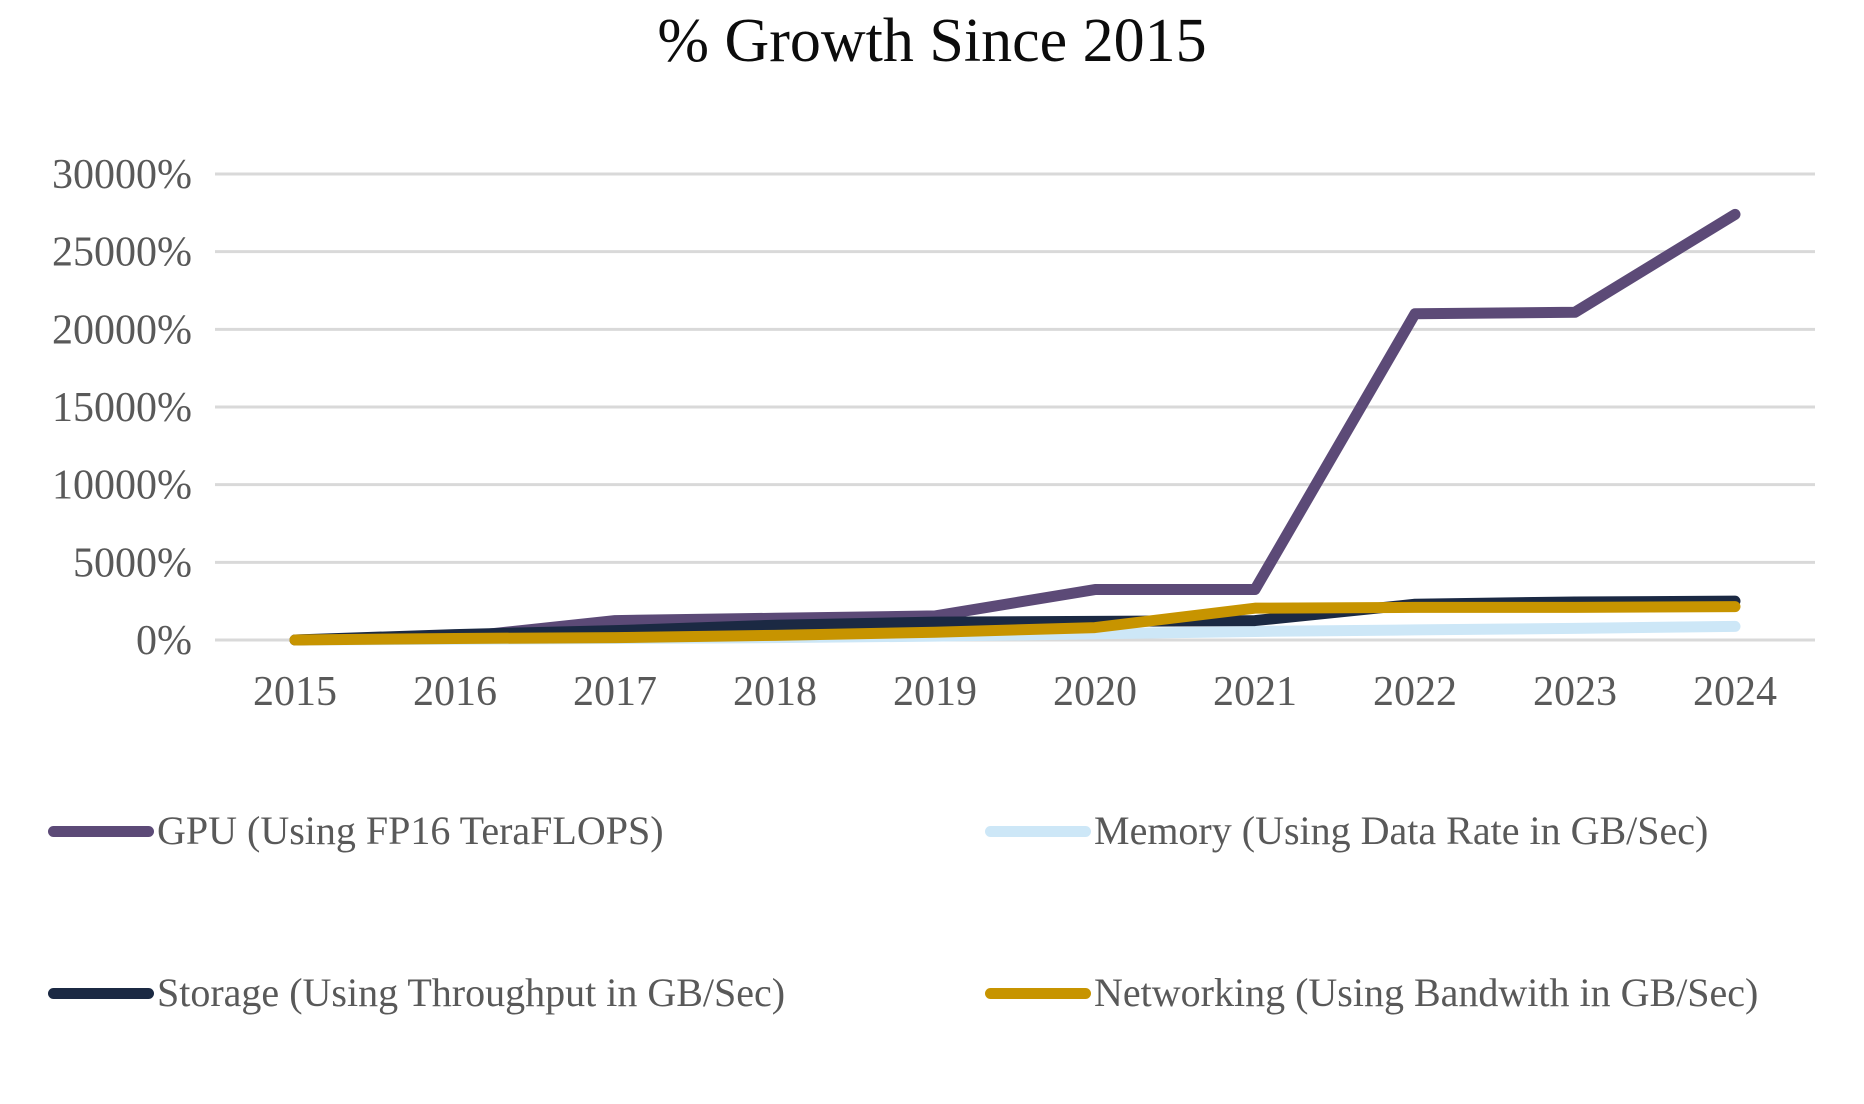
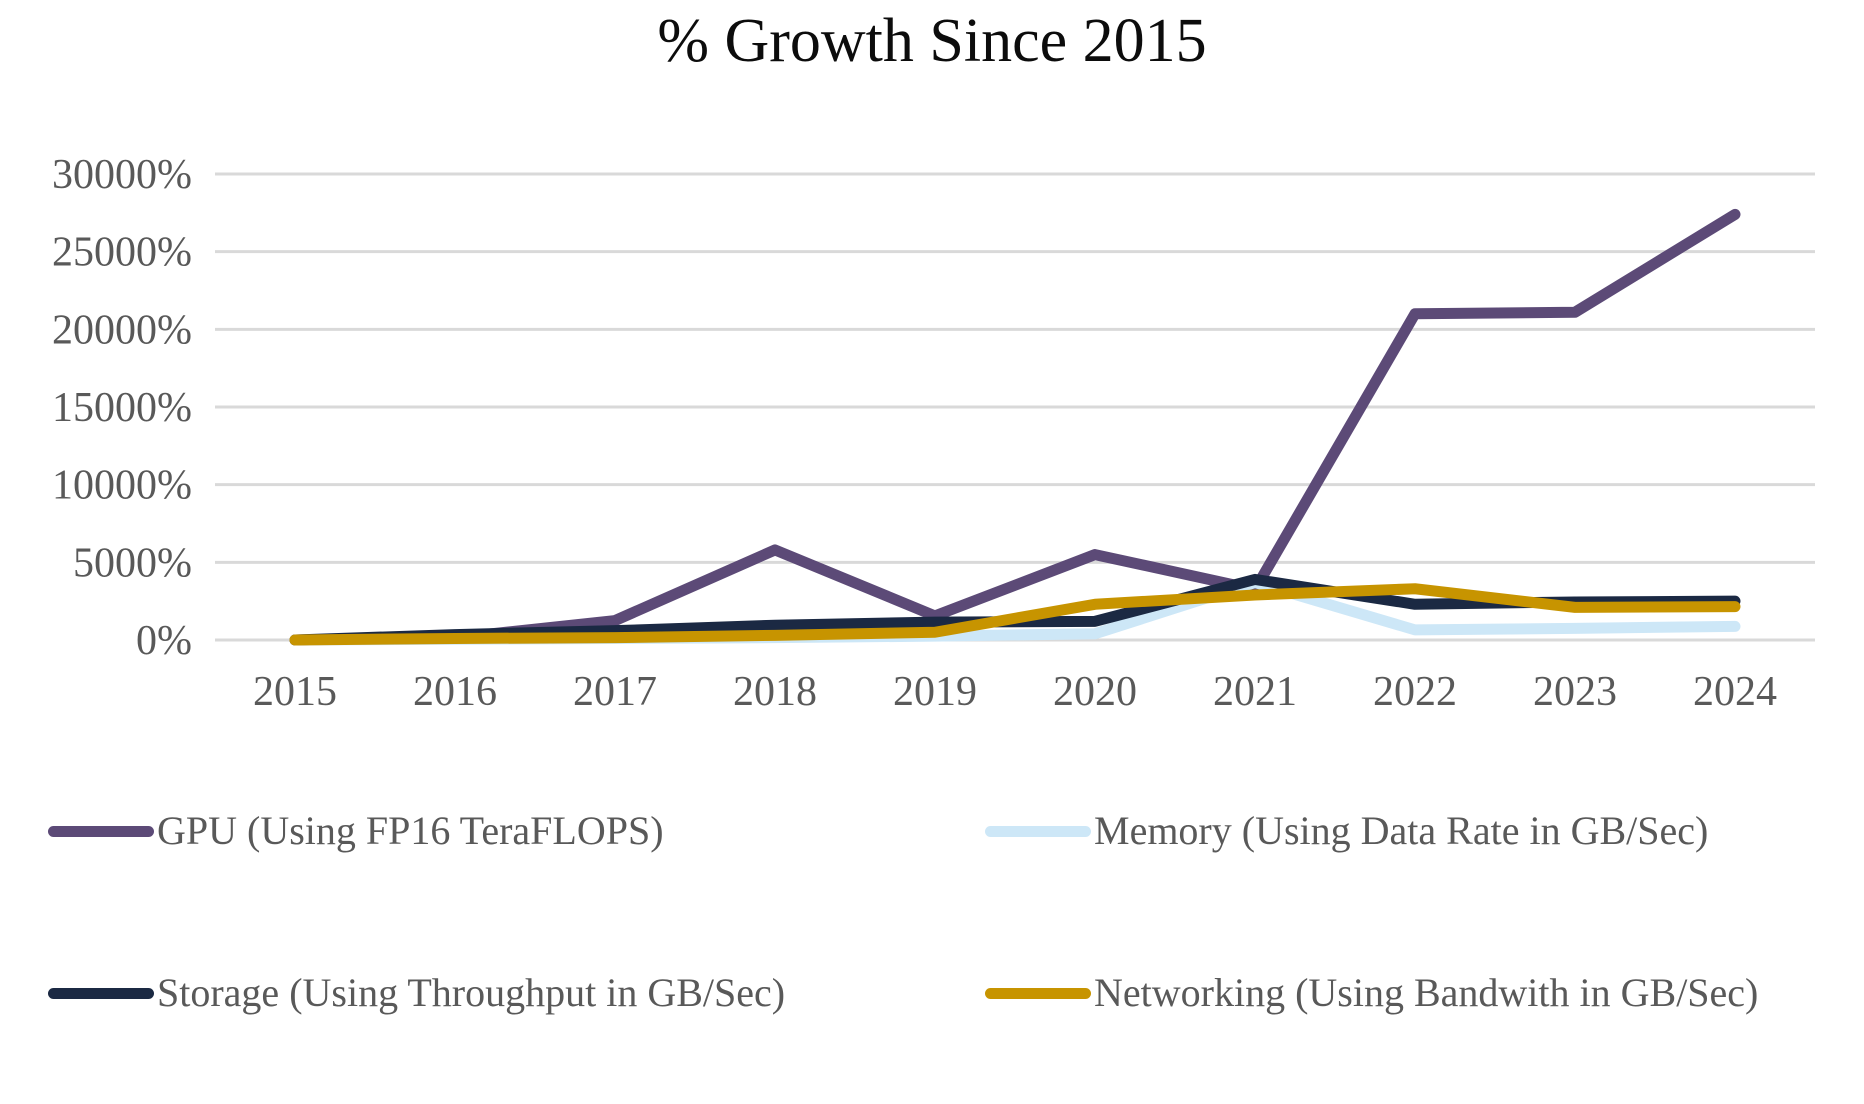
GPU (Using FP16 TeraFLOPS)/2018: 1400% -> 5800%
GPU (Using FP16 TeraFLOPS)/2020: 3200% -> 5500%
Networking (Using Bandwith in GB/Sec)/2020: 800% -> 2300%
Memory (Using Data Rate in GB/Sec)/2021: 600% -> 3700%
Storage (Using Throughput in GB/Sec)/2021: 1200% -> 3900%
Networking (Using Bandwith in GB/Sec)/2021: 2000% -> 2900%
Networking (Using Bandwith in GB/Sec)/2022: 2100% -> 3300%
